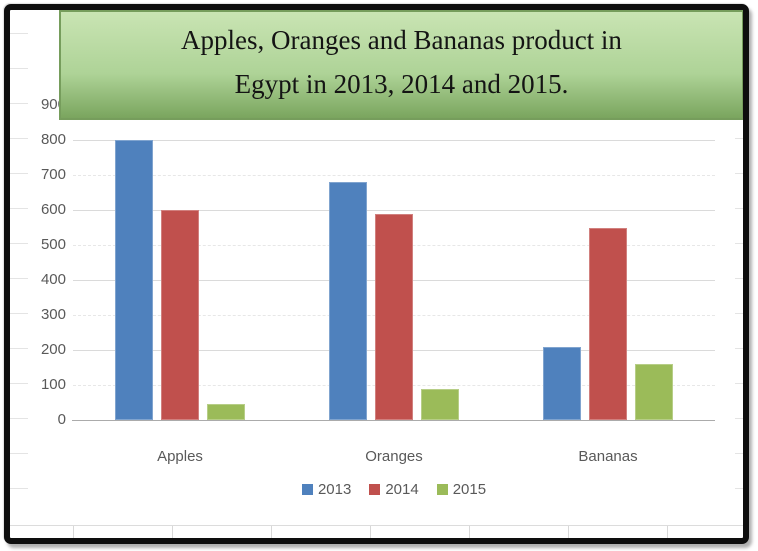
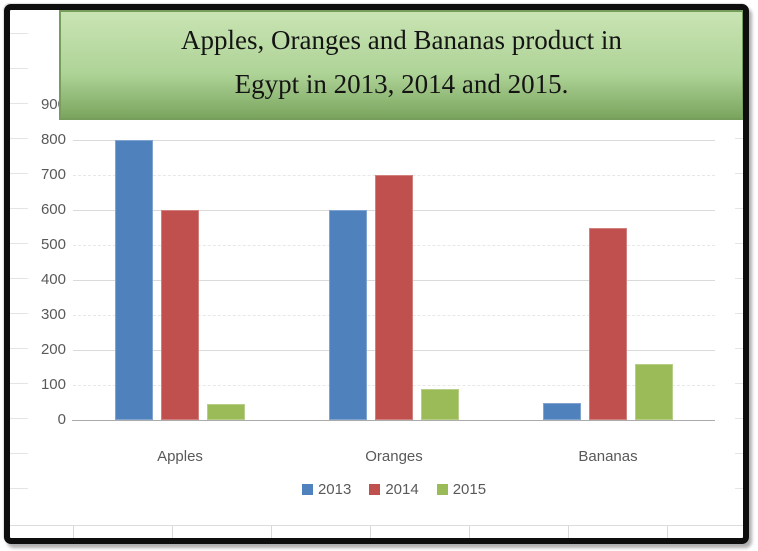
2013/Oranges: 680 -> 600
2014/Oranges: 590 -> 700
2013/Bananas: 210 -> 50
